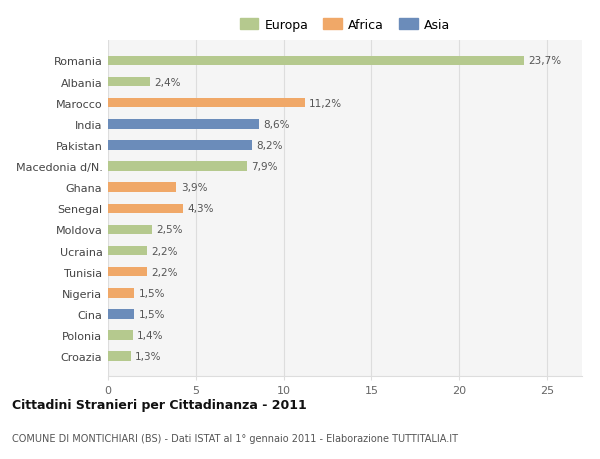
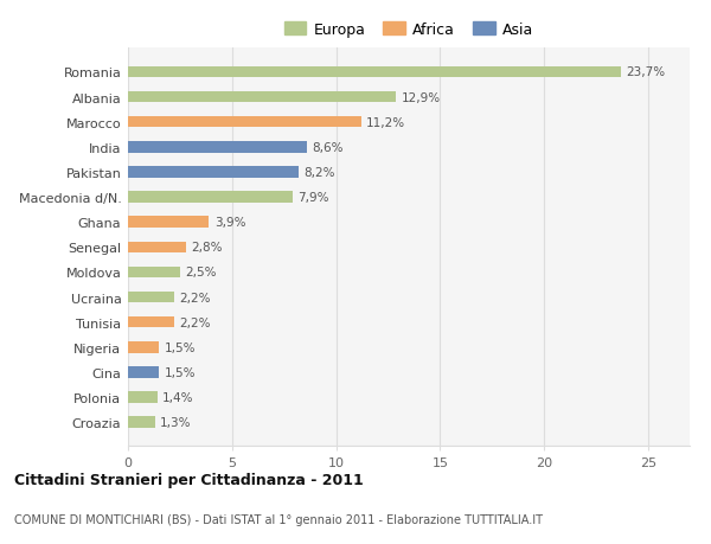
Albania: 2,4% -> 12,9%
Senegal: 4,3% -> 2,8%
